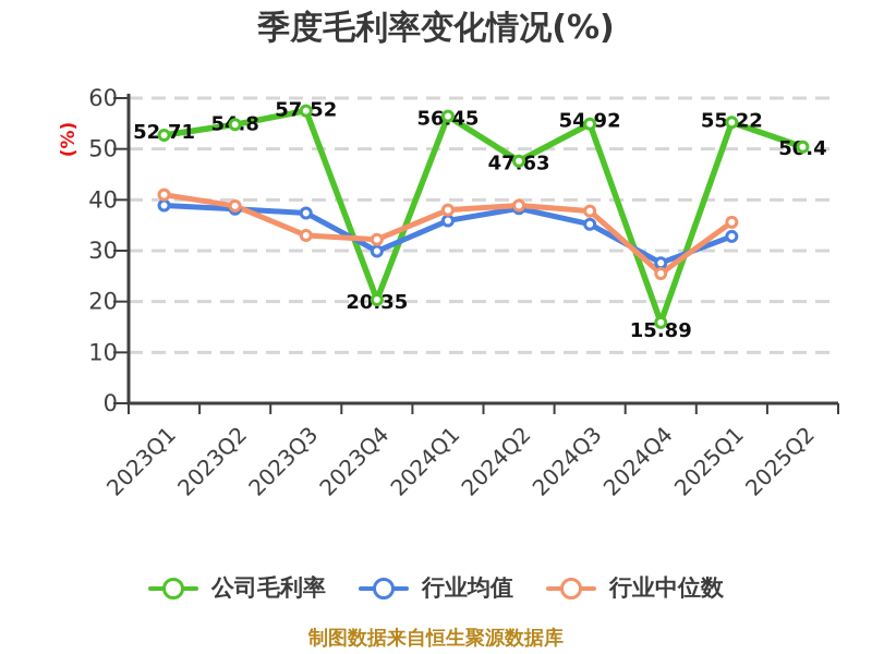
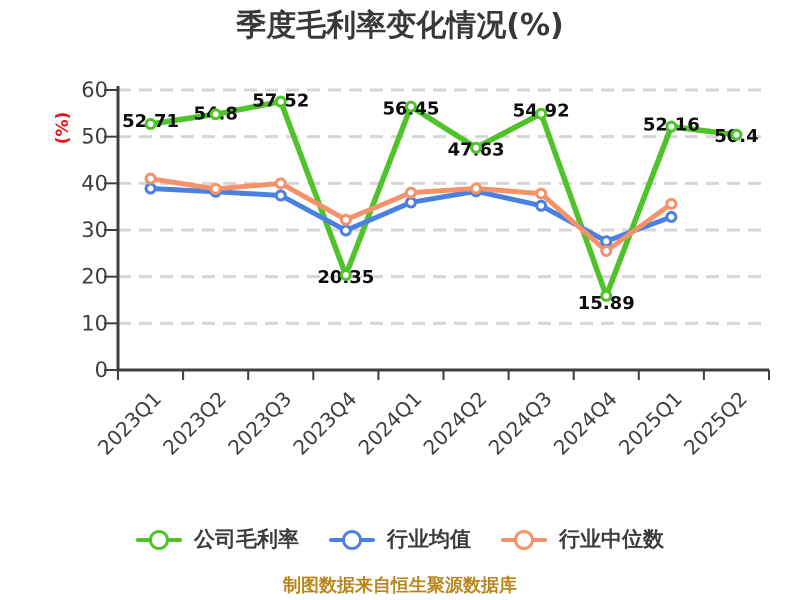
行业中位数/2023Q3: 33 -> 40
公司毛利率/2025Q1: 55.22 -> 52.16
